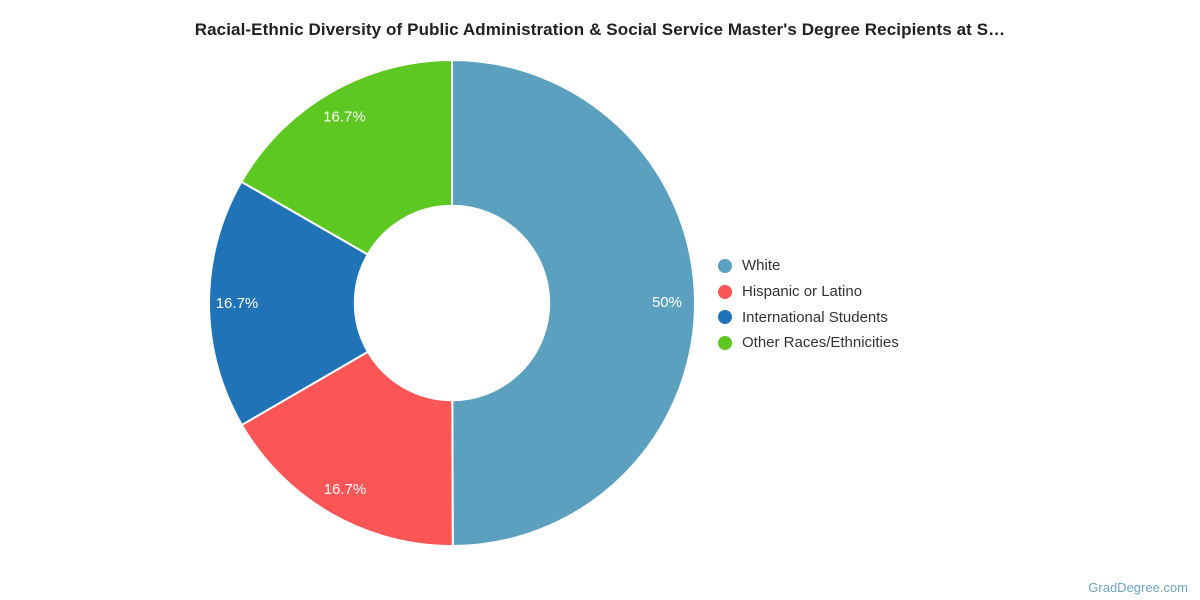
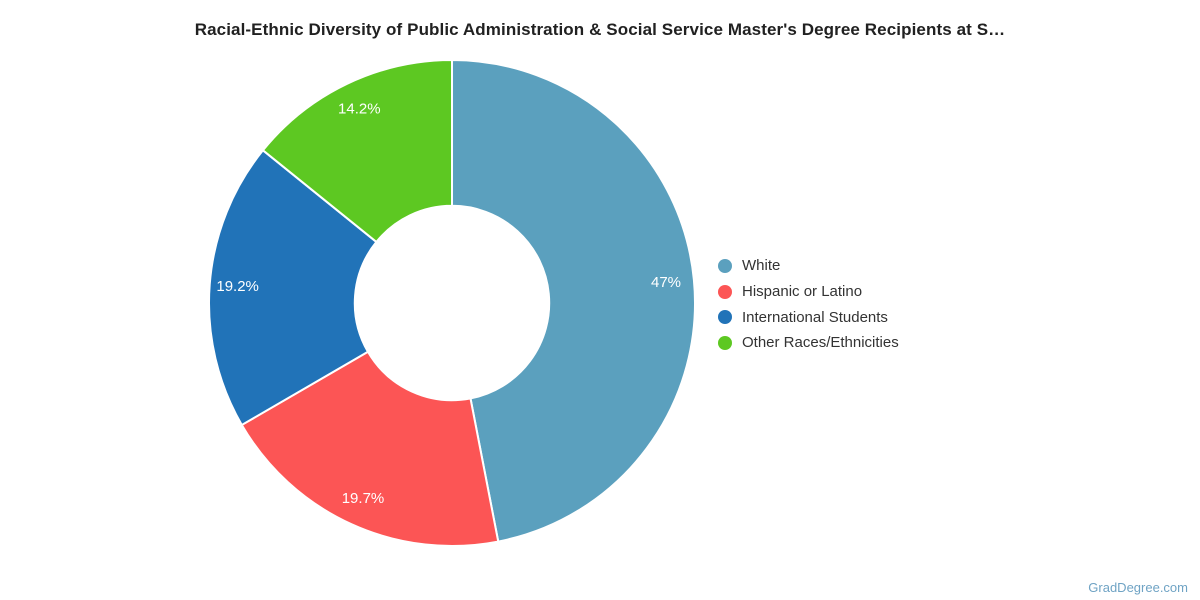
White: 50% -> 47%
Hispanic or Latino: 16.7% -> 19.7%
International Students: 16.7% -> 19.2%
Other Races/Ethnicities: 16.7% -> 14.2%
